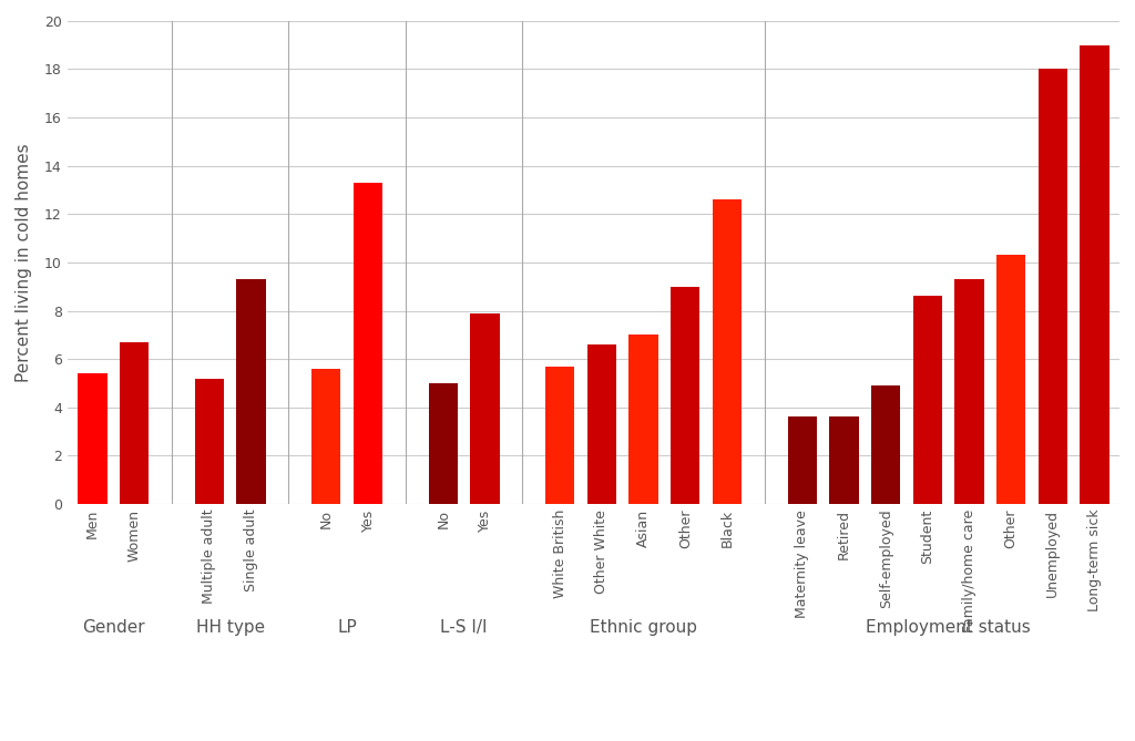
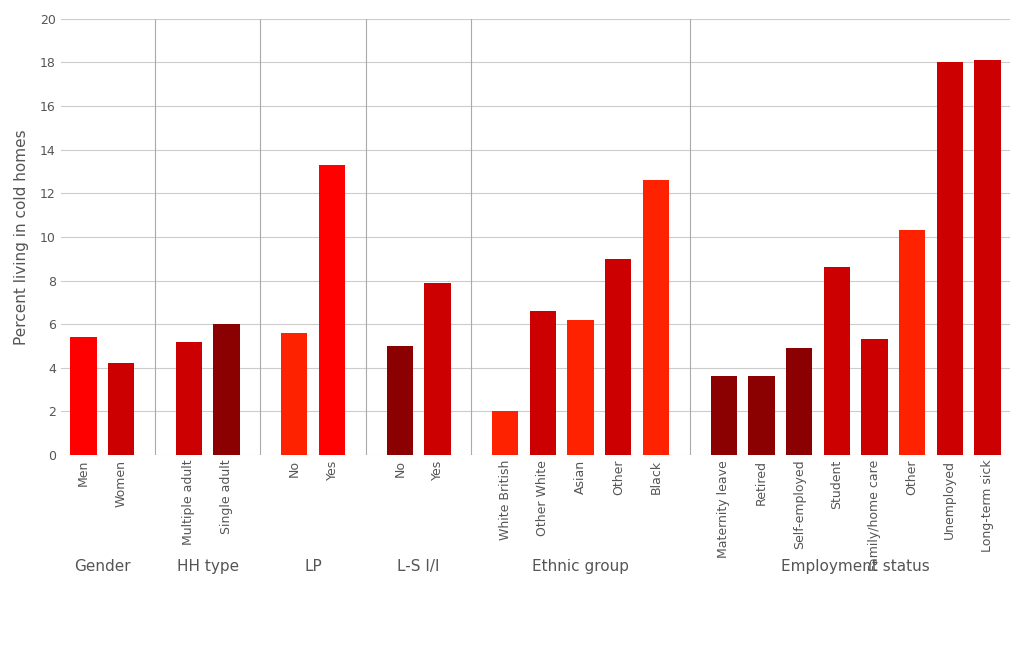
Women: 6.7 -> 4.2
Single adult: 9.3 -> 6.0
White British: 5.7 -> 2.0
Asian: 7.0 -> 6.2
Family/home care: 9.3 -> 5.3
Long-term sick: 19.0 -> 18.1
